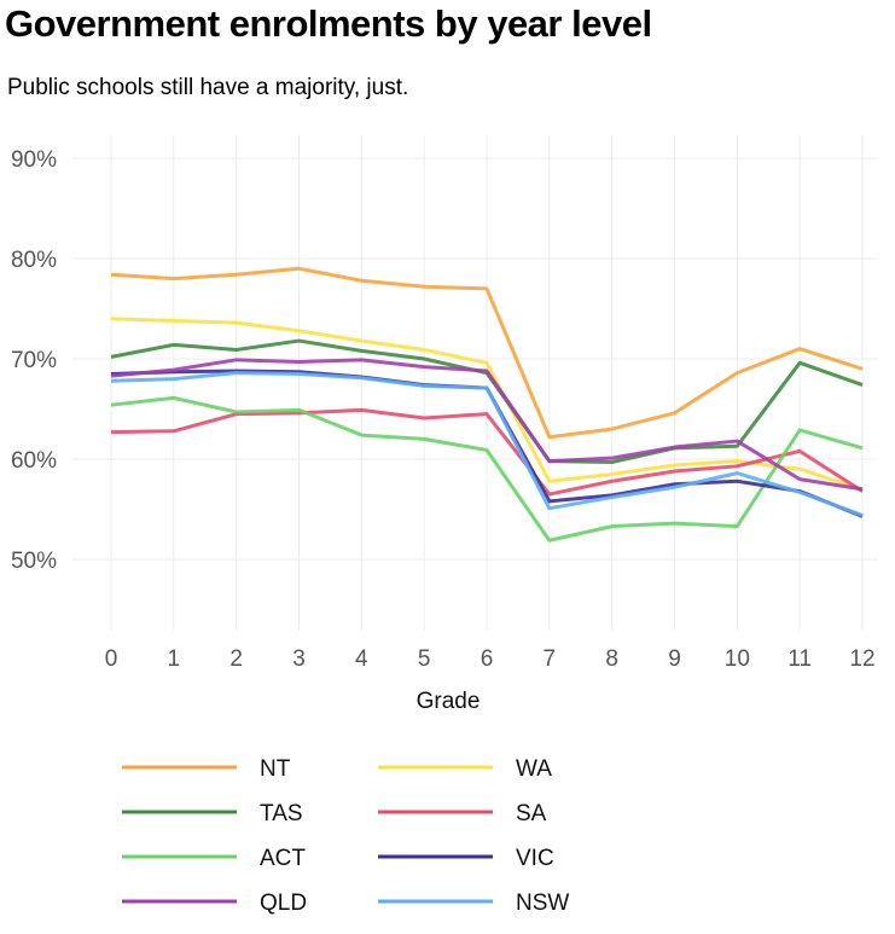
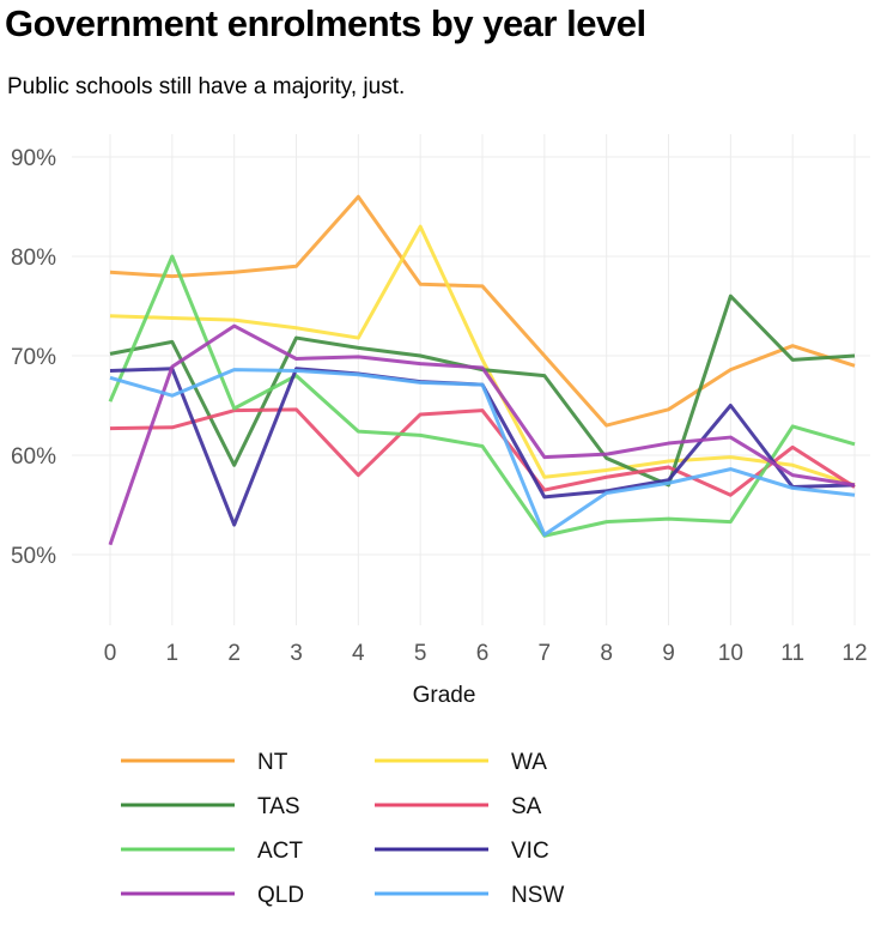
QLD/0: 68% -> 51%
ACT/1: 66% -> 80%
NSW/1: 68% -> 66%
TAS/2: 71% -> 59%
VIC/2: 69% -> 53%
QLD/2: 70% -> 73%
ACT/3: 65% -> 68%
NT/4: 78% -> 86%
SA/4: 65% -> 58%
WA/5: 71% -> 83%
NT/7: 62% -> 70%
TAS/7: 60% -> 68%
NSW/7: 55% -> 52%
TAS/9: 61% -> 57%
TAS/10: 61% -> 76%
SA/10: 59% -> 56%
VIC/10: 58% -> 65%
TAS/12: 67% -> 70%
VIC/12: 54% -> 57%
NSW/12: 54% -> 56%
